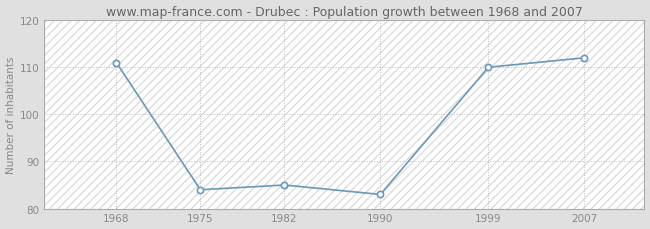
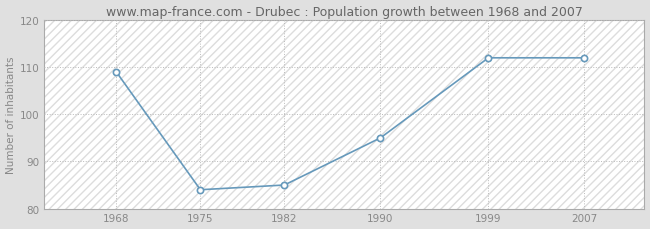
1968: 111 -> 109
1990: 83 -> 95
1999: 110 -> 112
